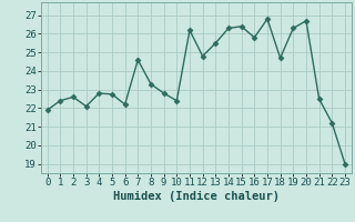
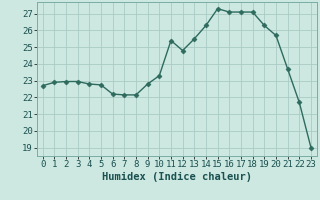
0: 21.9 -> 22.7
1: 22.4 -> 22.9
2: 22.6 -> 22.9
3: 22.1 -> 22.9
7: 24.6 -> 22.1
8: 23.3 -> 22.1
10: 22.4 -> 23.3
11: 26.2 -> 25.4
15: 26.4 -> 27.3
16: 25.8 -> 27.1
17: 26.8 -> 27.1
18: 24.7 -> 27.1
20: 26.7 -> 25.7
21: 22.5 -> 23.7
22: 21.2 -> 21.7
